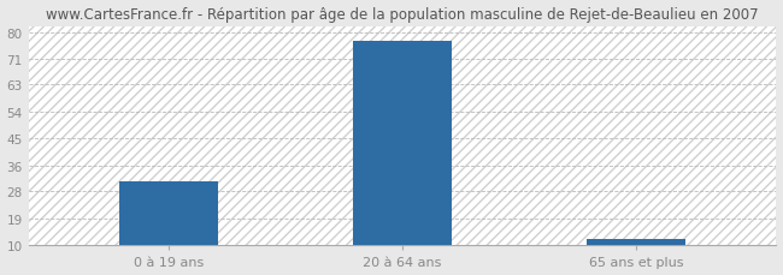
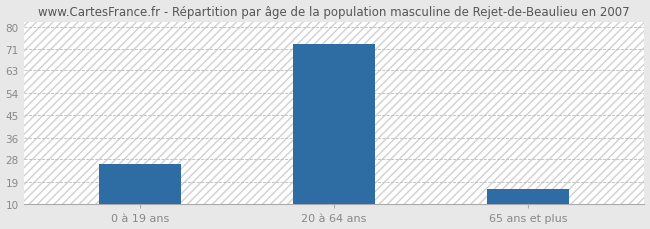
0 à 19 ans: 31 -> 26
20 à 64 ans: 77 -> 73
65 ans et plus: 12 -> 16
